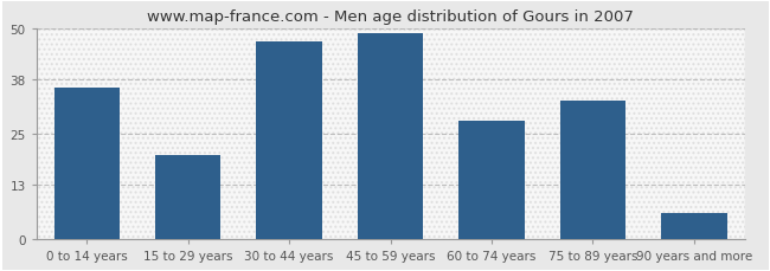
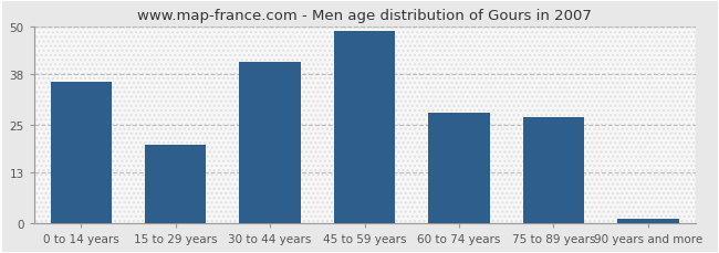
30 to 44 years: 47 -> 41
75 to 89 years: 33 -> 27
90 years and more: 6 -> 1
